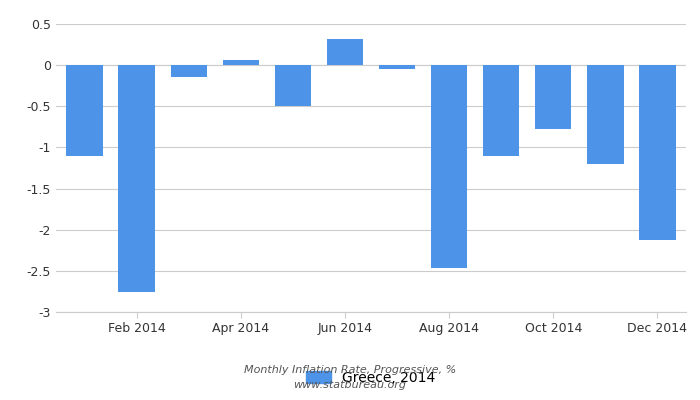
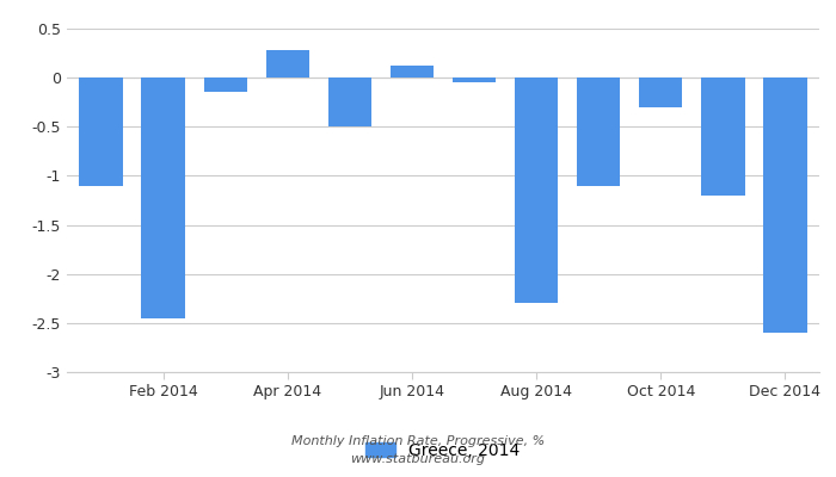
Feb 2014: -2.76 -> -2.45
Apr 2014: 0.06 -> 0.28
Jun 2014: 0.32 -> 0.12
Aug 2014: -2.46 -> -2.30
Oct 2014: -0.78 -> -0.30
Dec 2014: -2.12 -> -2.60
